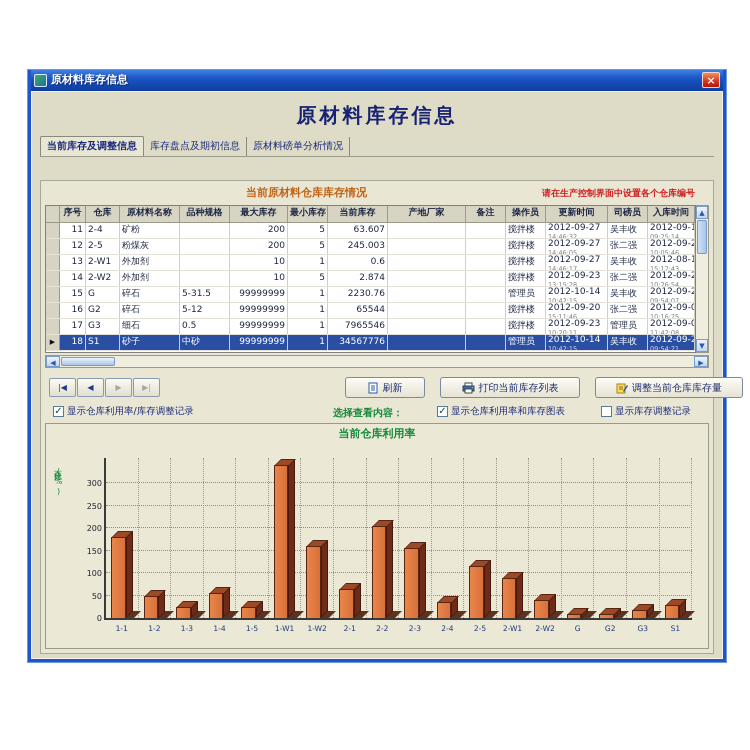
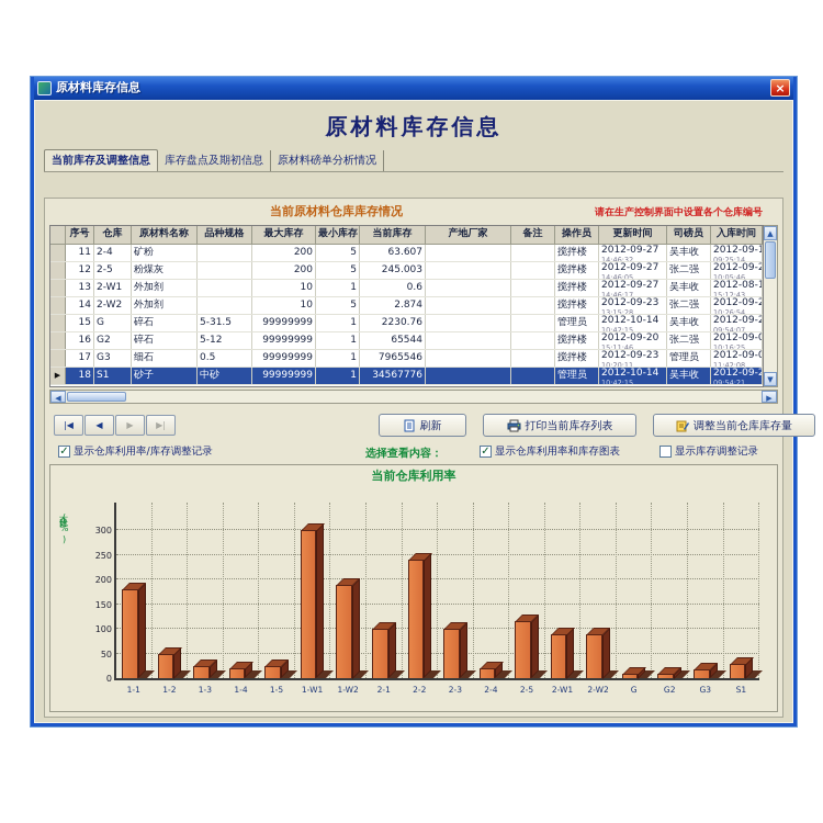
1-4: 60 -> 20
1-W1: 340 -> 300
1-W2: 160 -> 190
2-1: 60 -> 100
2-2: 200 -> 240
2-3: 160 -> 100
2-4: 40 -> 20
2-W2: 40 -> 90
